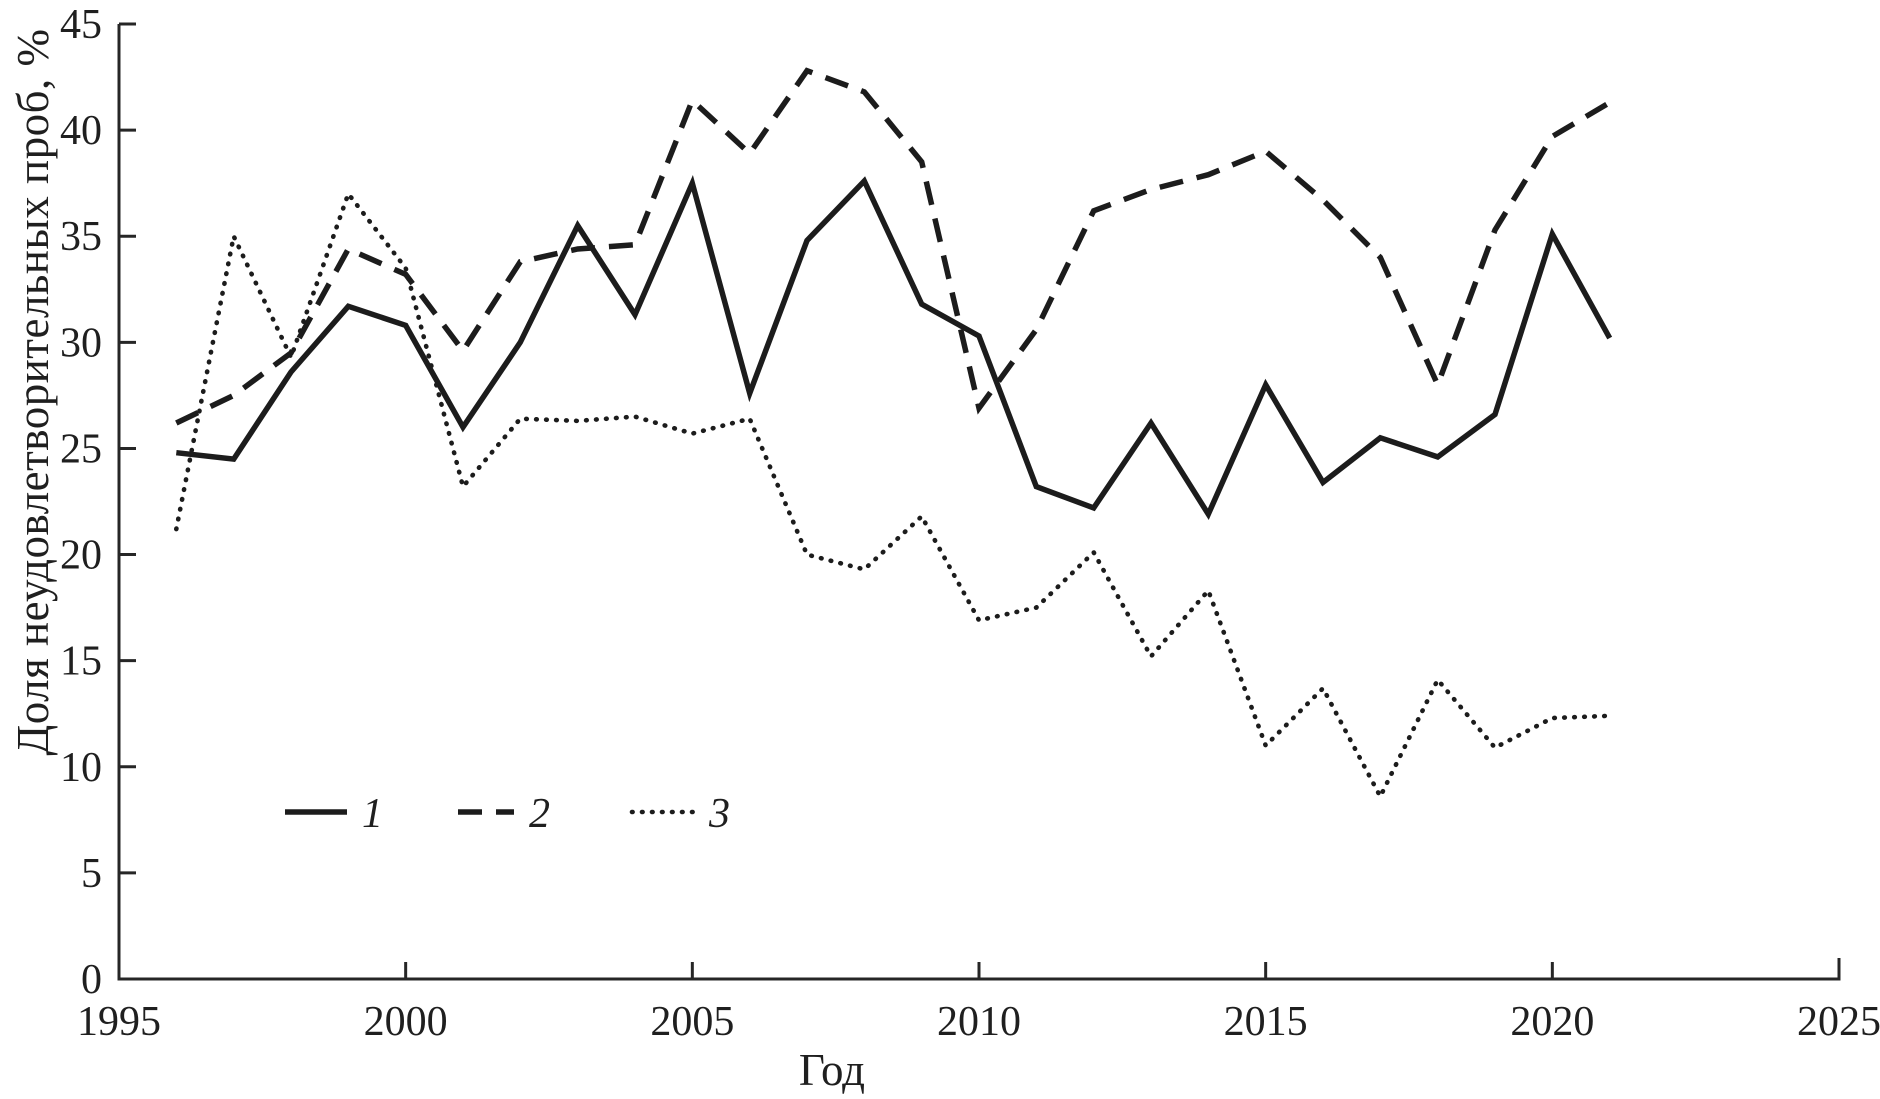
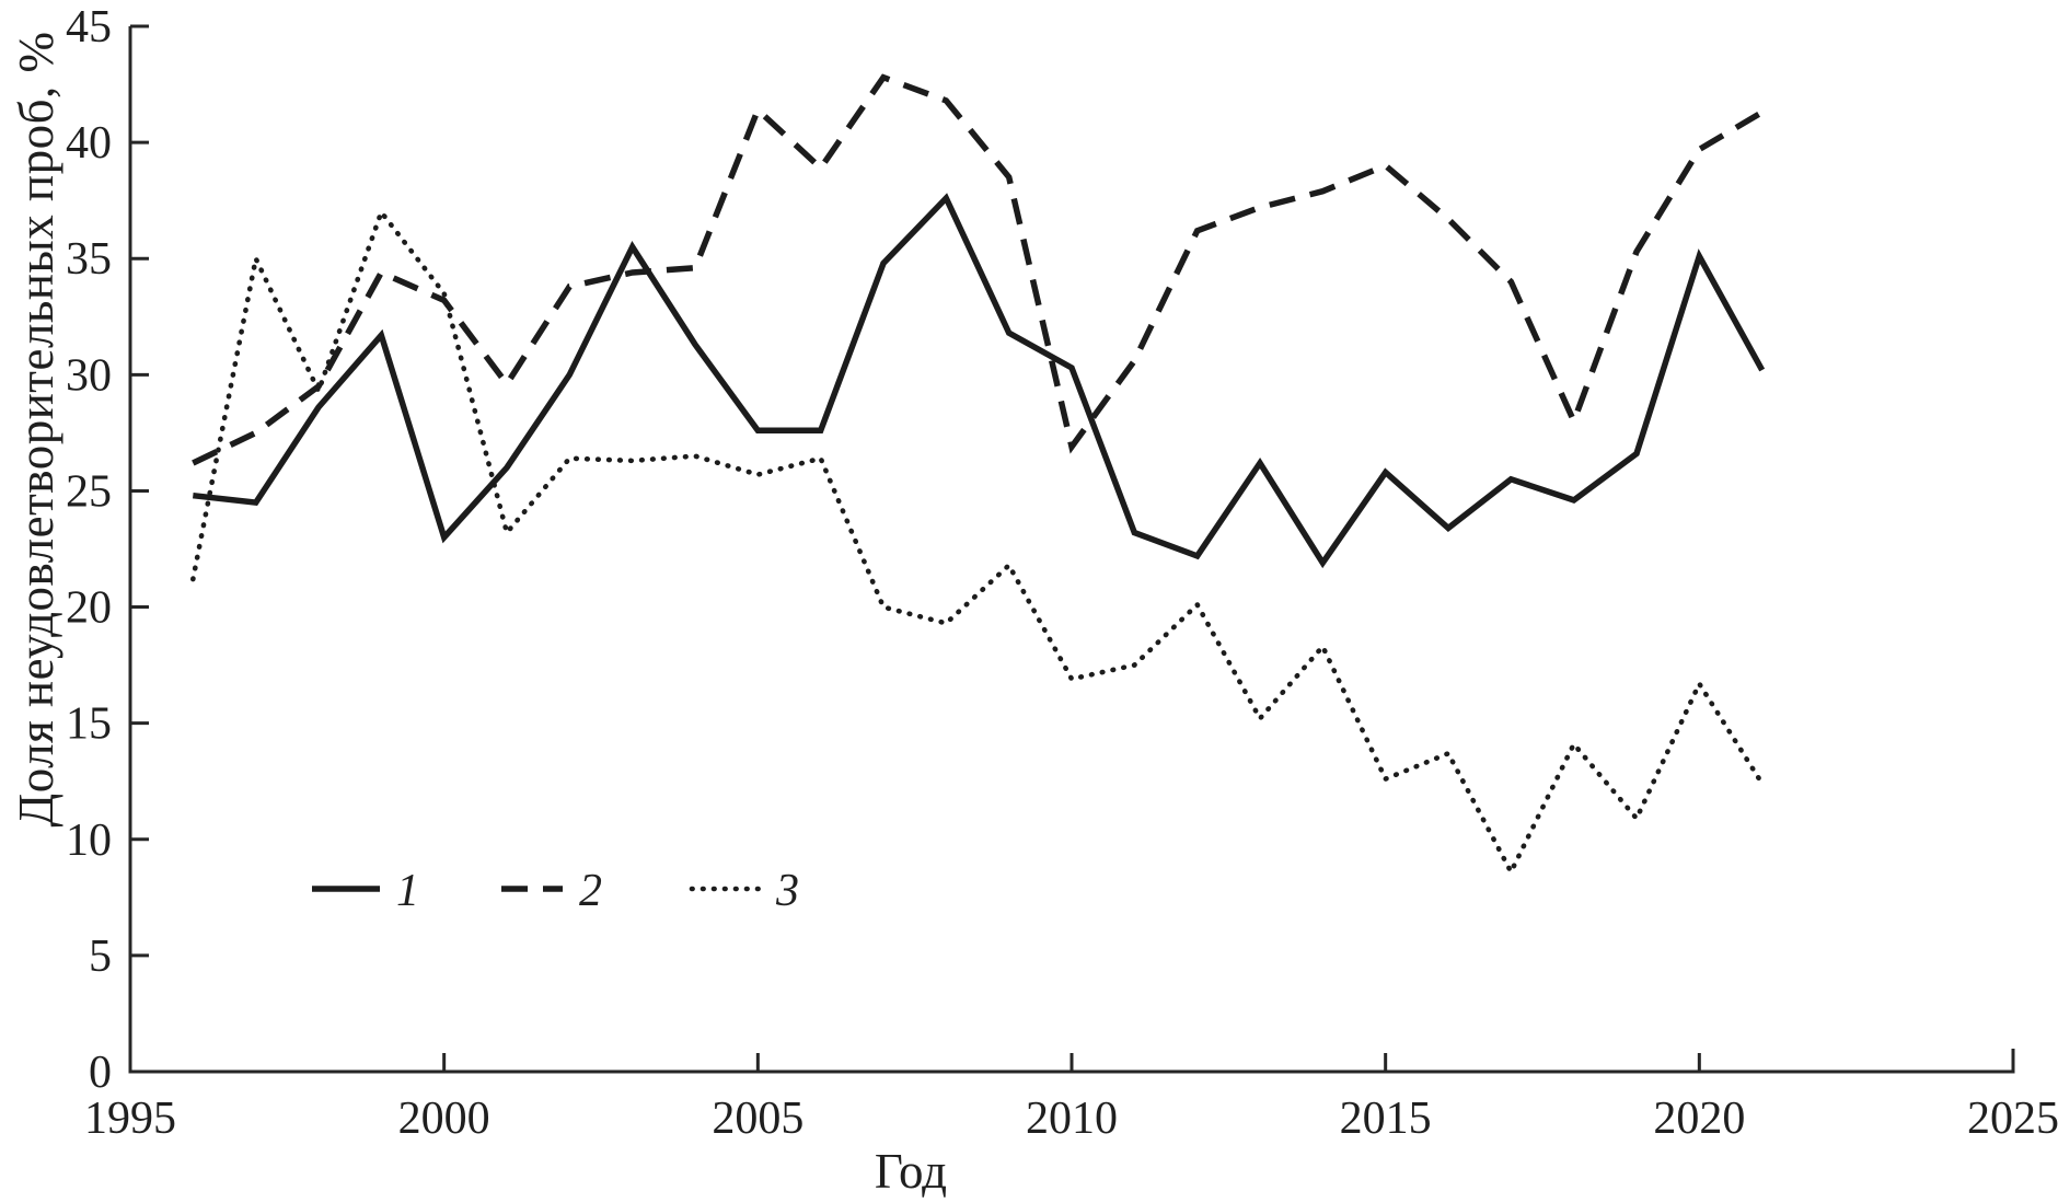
1/2000: 30.8 -> 23.0
1/2005: 37.5 -> 27.6
1/2015: 28.0 -> 25.8
3/2015: 11.0 -> 12.6
3/2020: 12.3 -> 16.7
